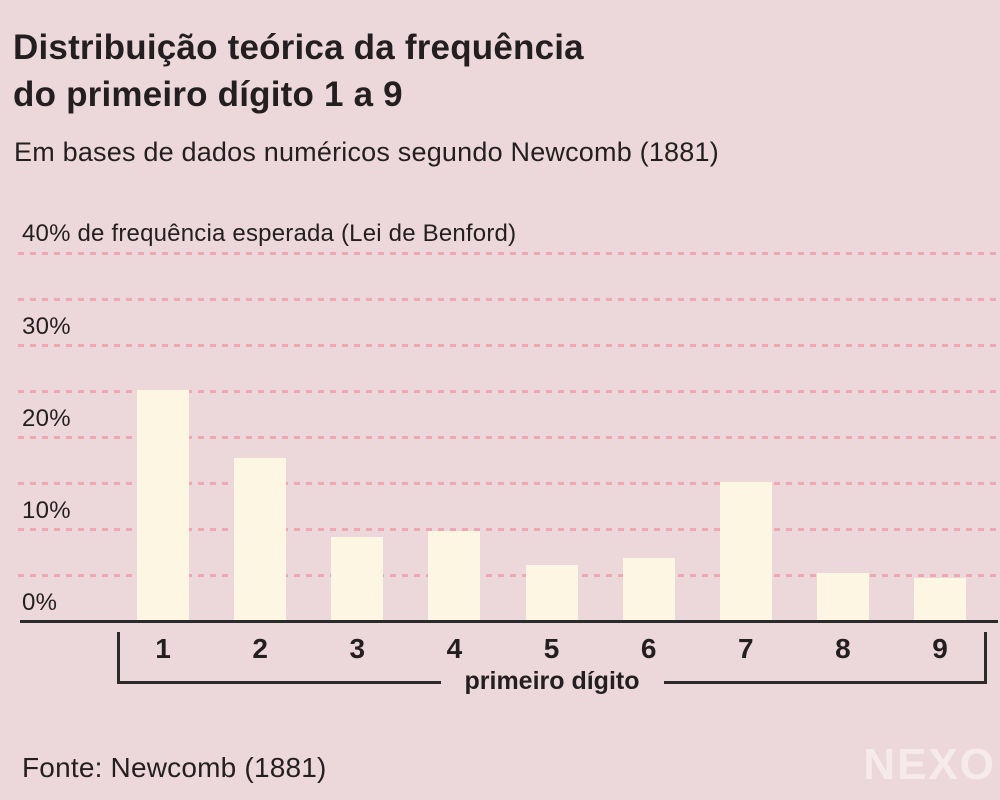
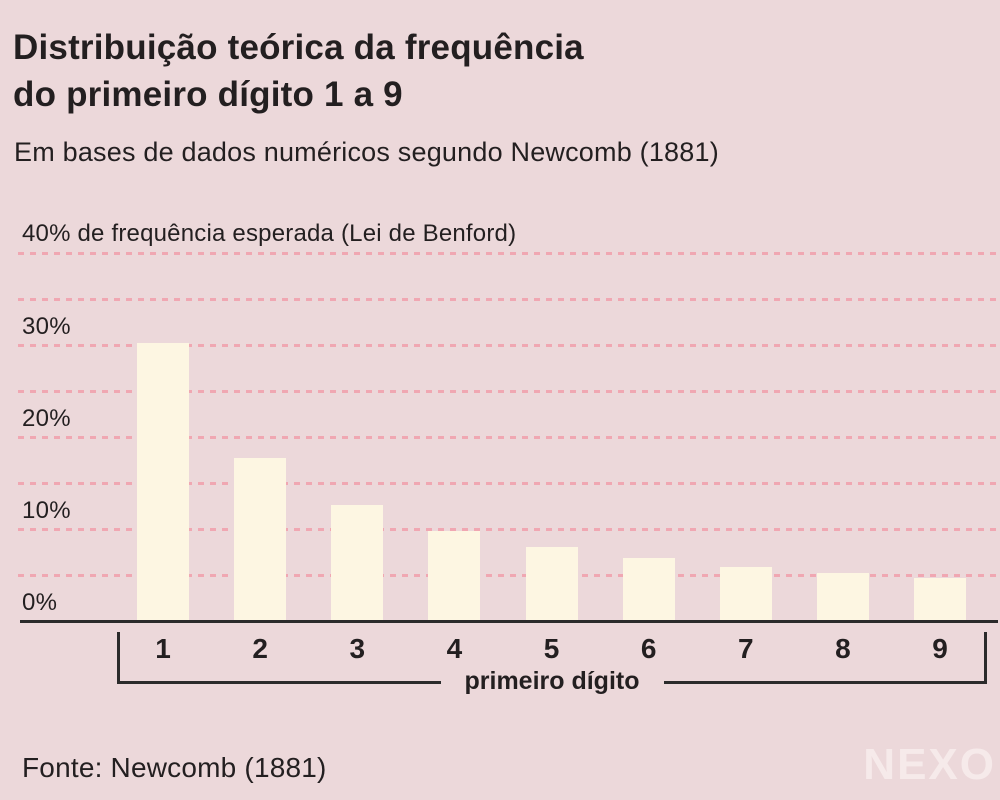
1: 25% -> 30%
3: 9% -> 12%
5: 6% -> 8%
7: 15% -> 6%
